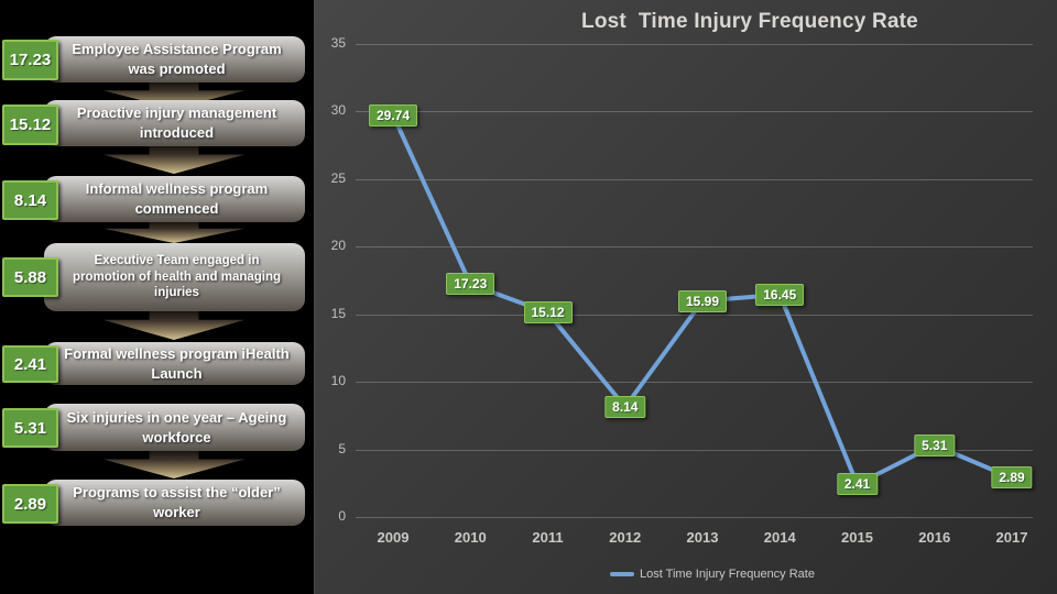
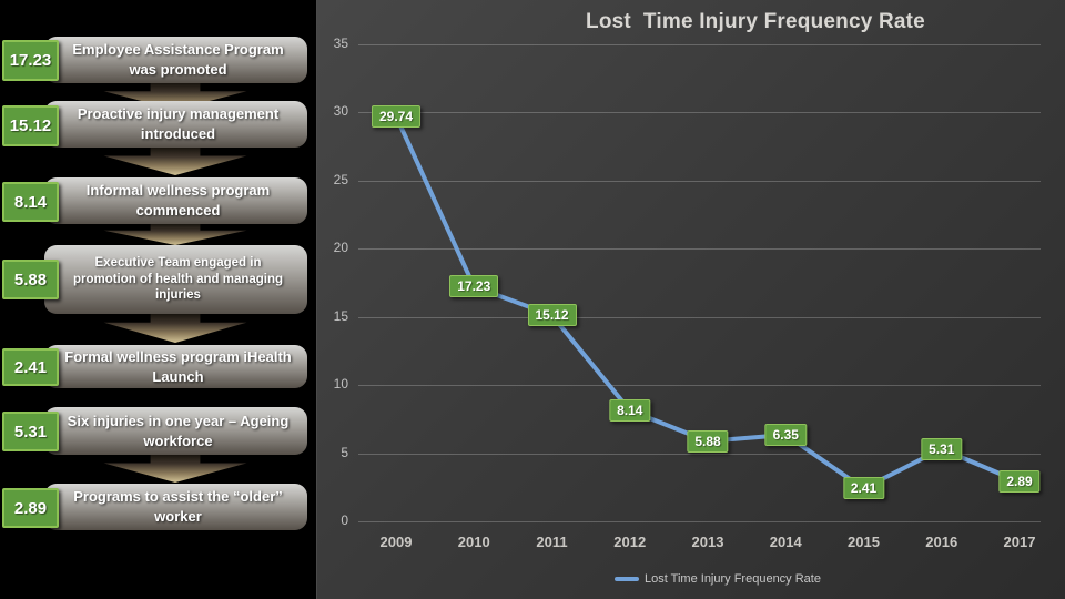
2013: 15.99 -> 5.88
2014: 16.45 -> 6.35
